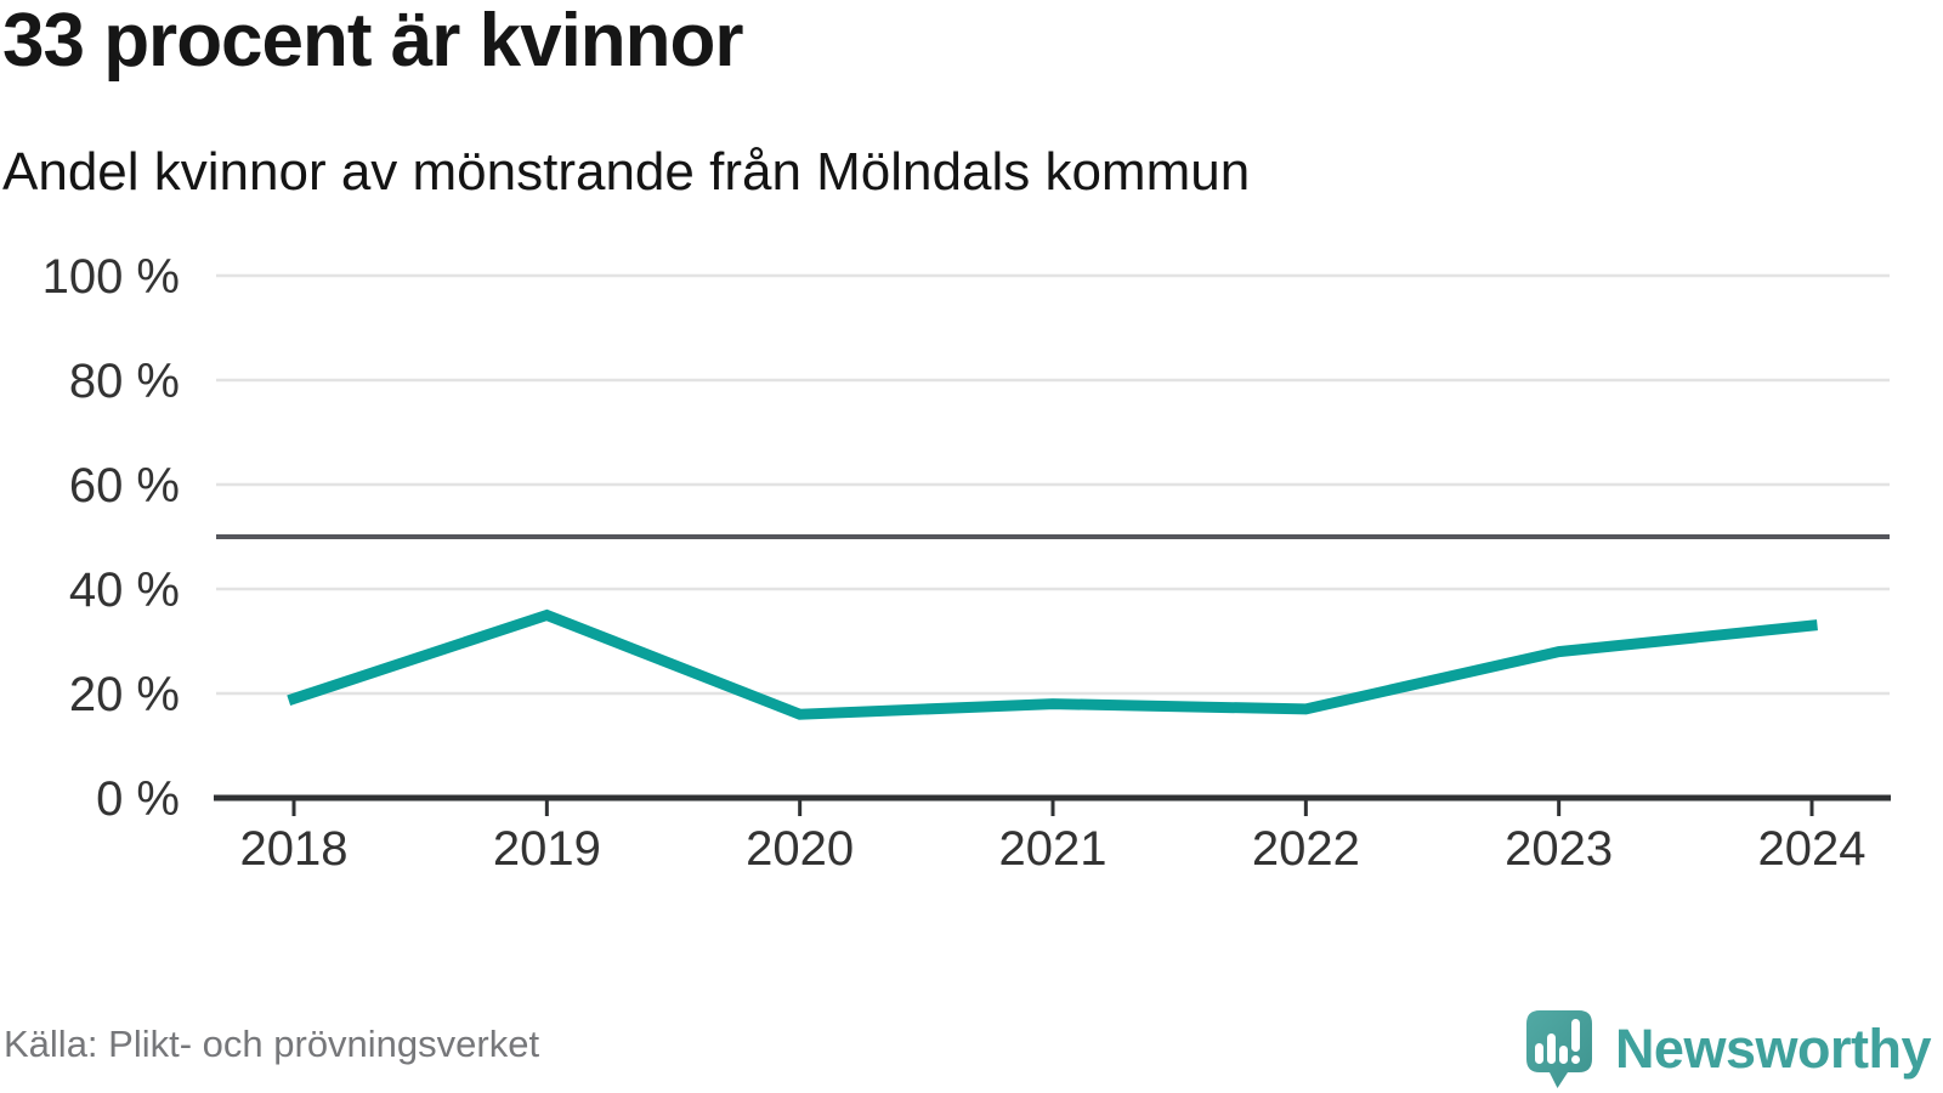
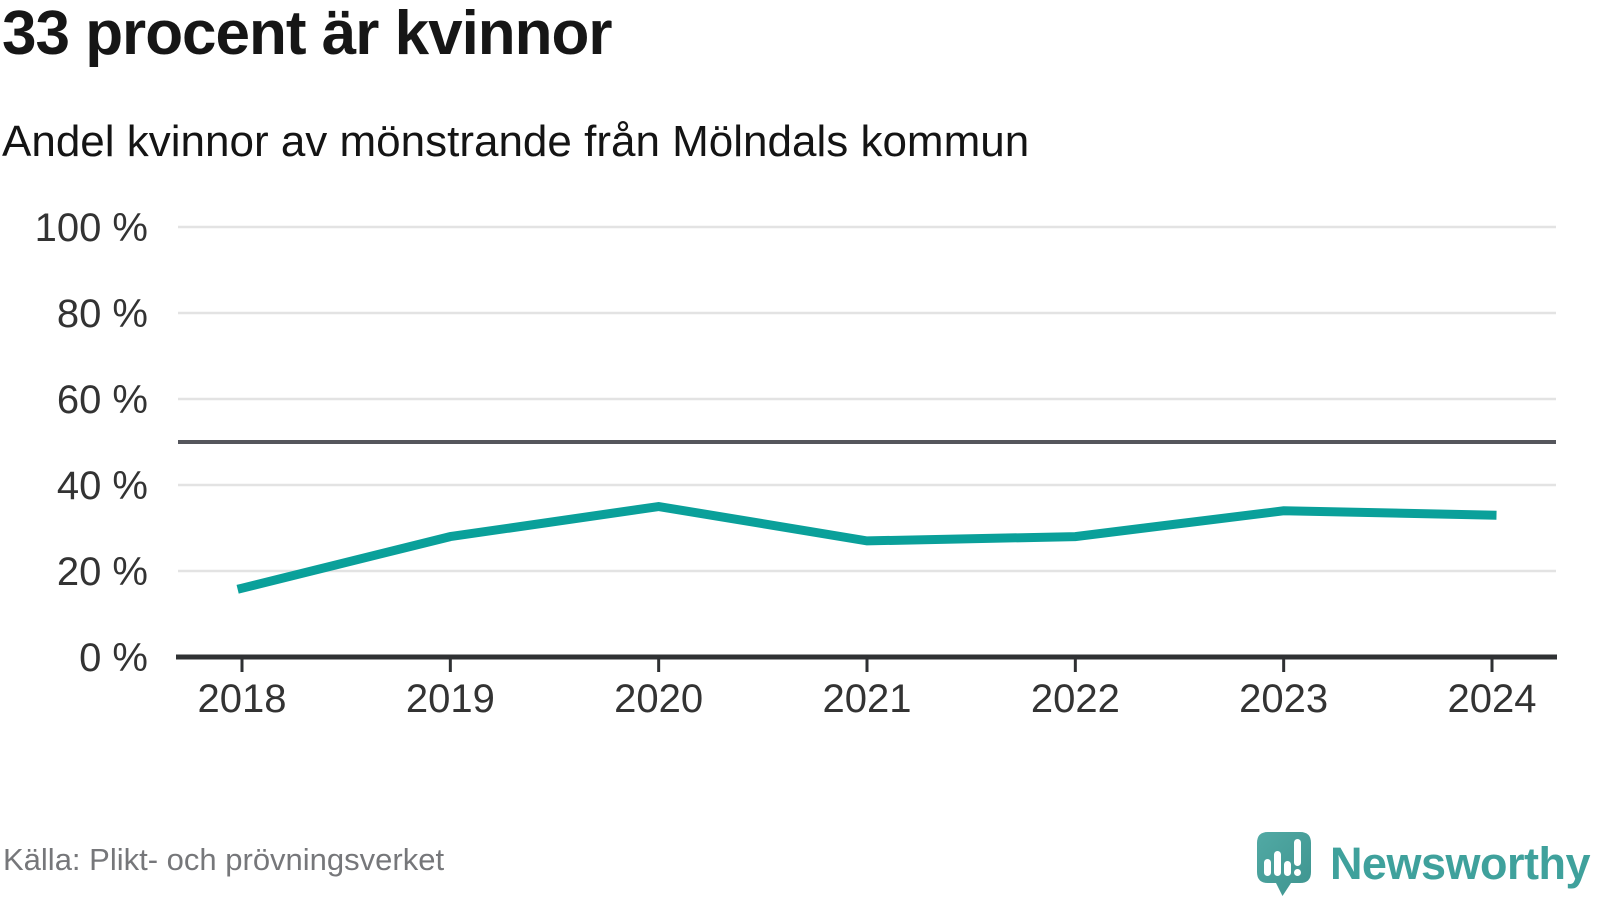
2018: 19% -> 16%
2019: 35% -> 28%
2020: 16% -> 35%
2021: 18% -> 27%
2022: 17% -> 28%
2023: 28% -> 34%
